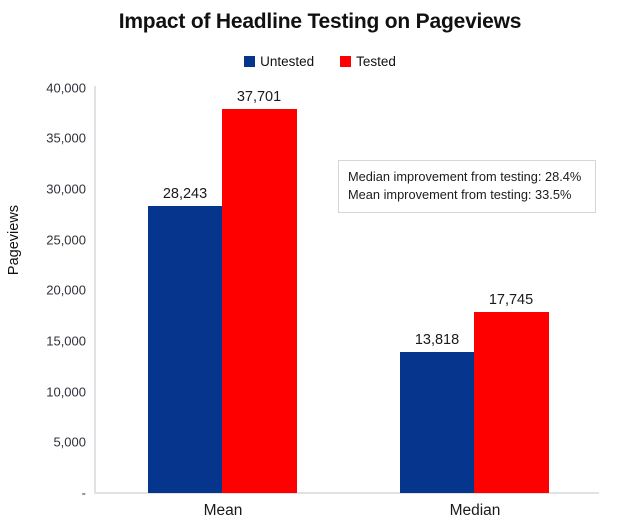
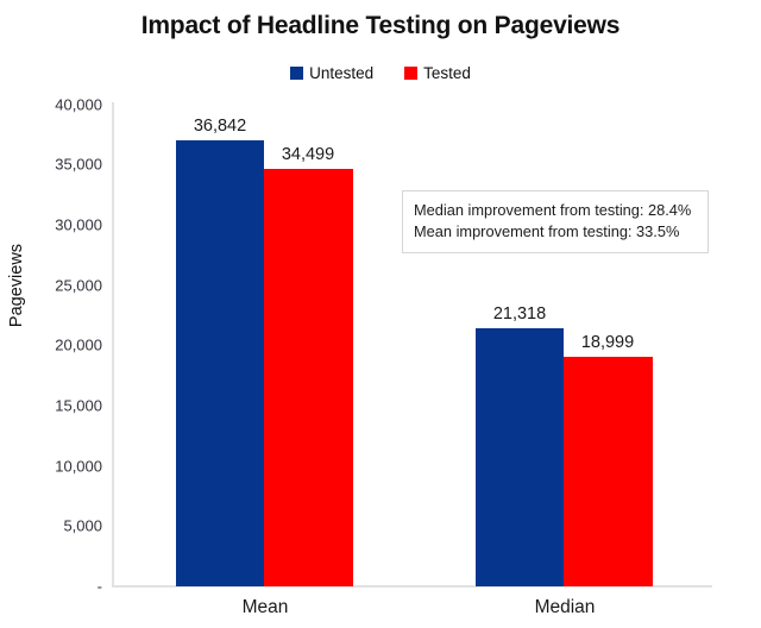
Untested/Mean: 28,243 -> 36,842
Tested/Mean: 37,701 -> 34,499
Untested/Median: 13,818 -> 21,318
Tested/Median: 17,745 -> 18,999
